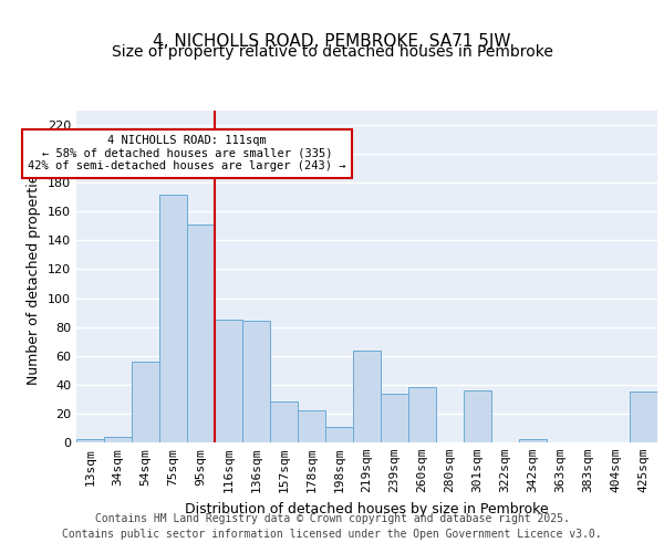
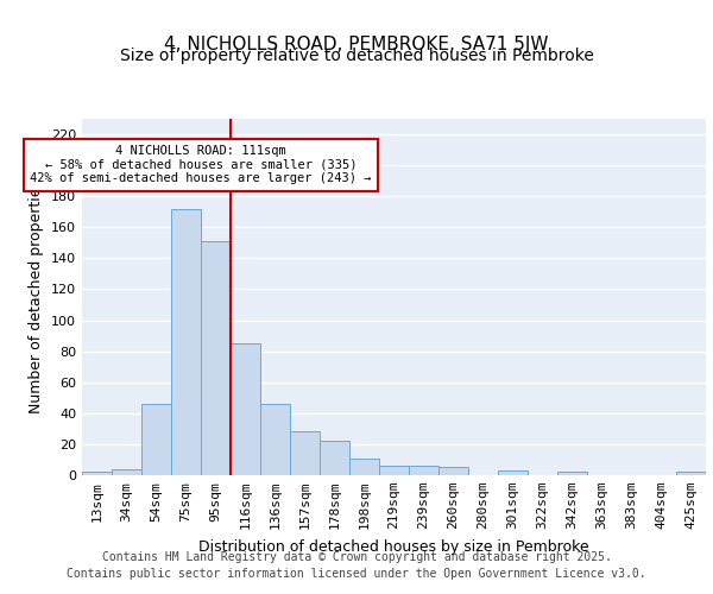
54sqm: 56 -> 46
136sqm: 84 -> 46
219sqm: 64 -> 6
239sqm: 34 -> 6
260sqm: 38 -> 5
301sqm: 36 -> 3
425sqm: 35 -> 2
